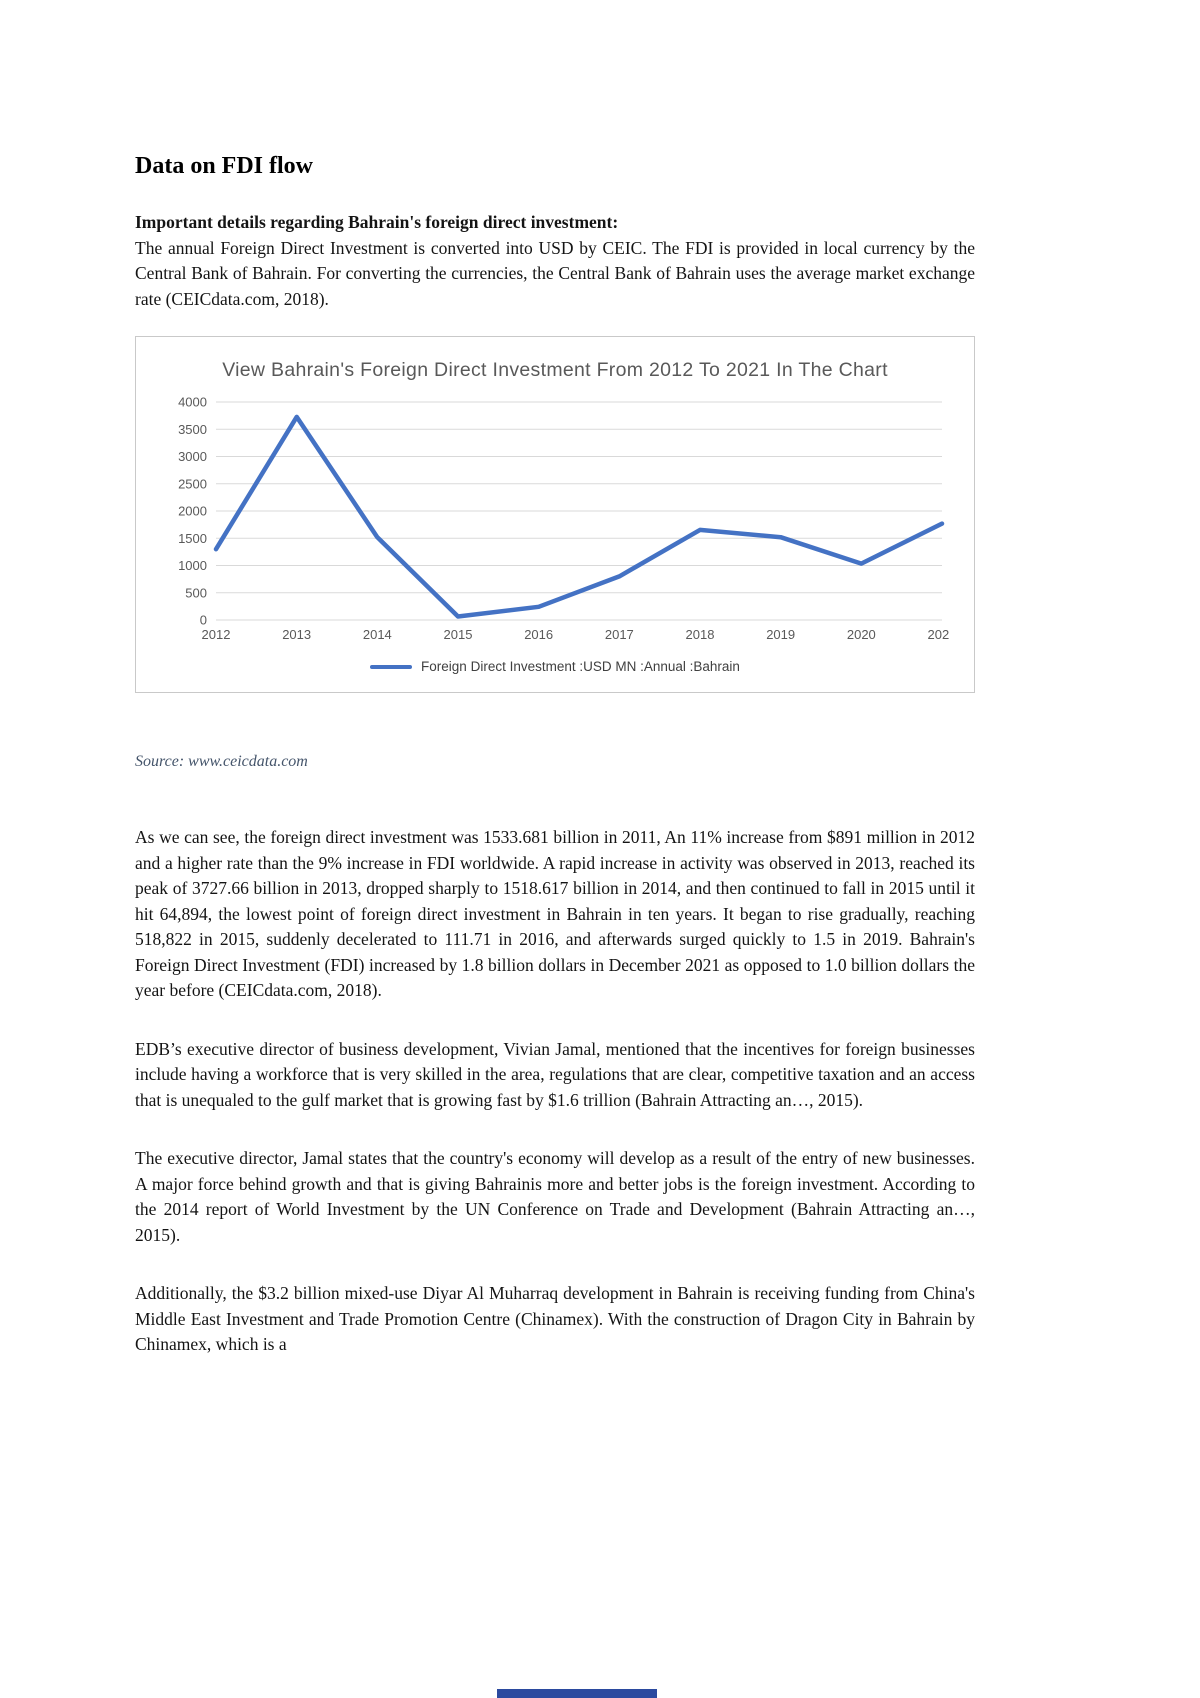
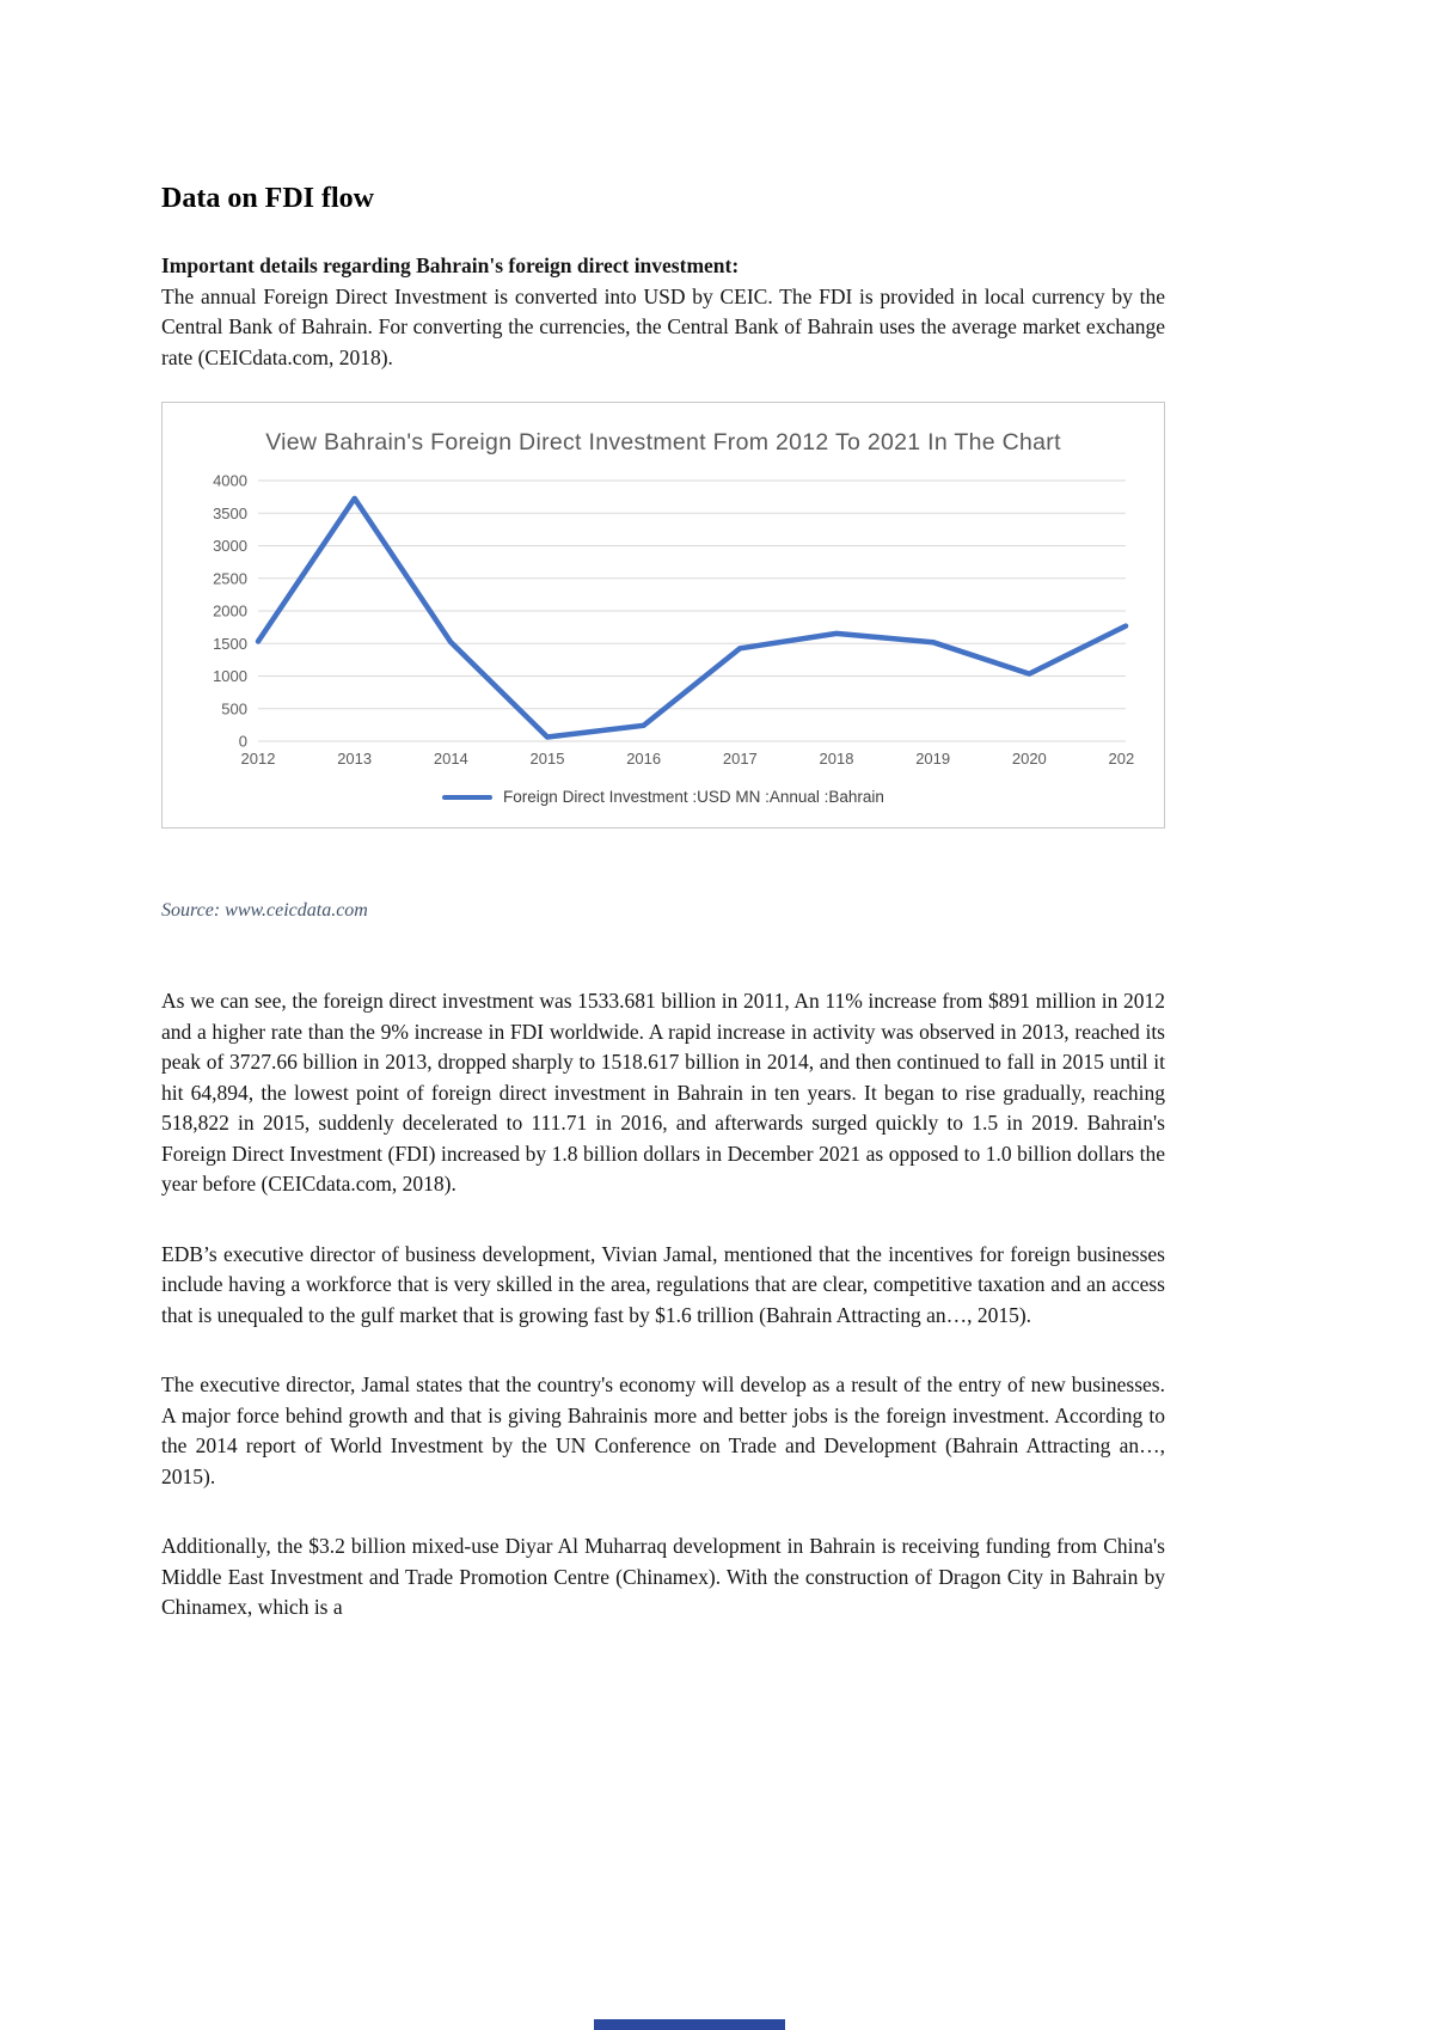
2012: 1300 -> 1500
2017: 800 -> 1400
